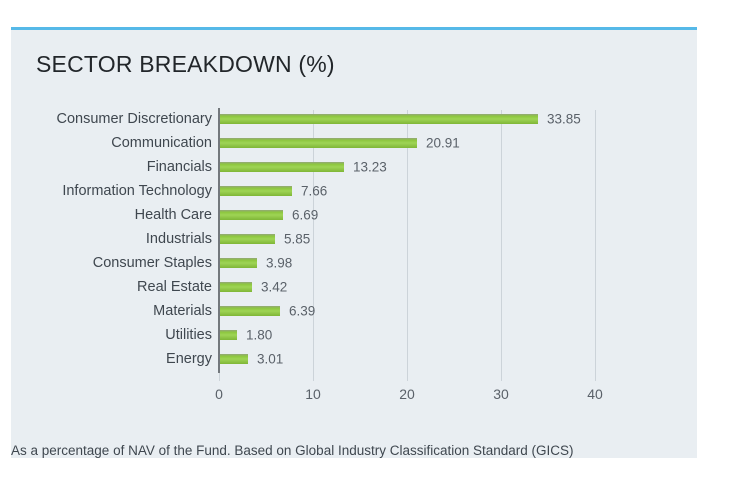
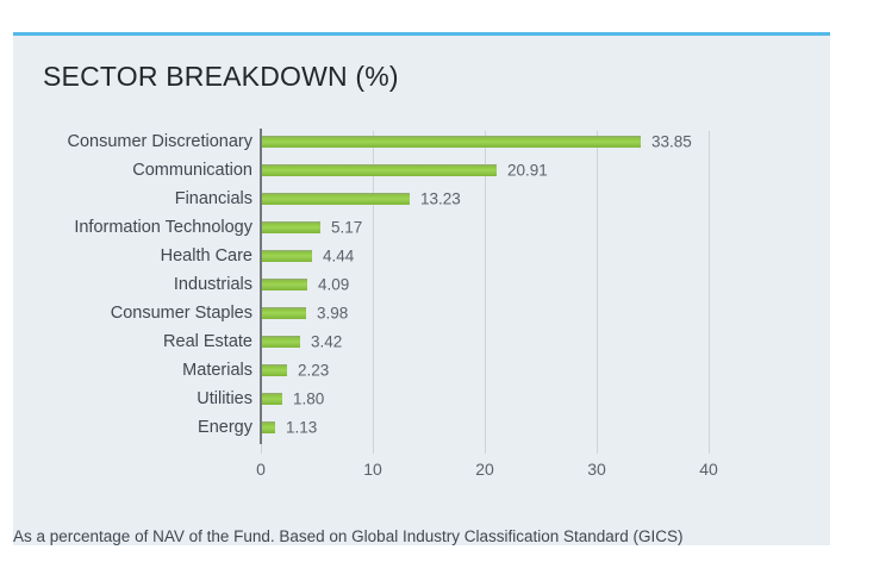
Information Technology: 7.66 -> 5.17
Health Care: 6.69 -> 4.44
Industrials: 5.85 -> 4.09
Materials: 6.39 -> 2.23
Energy: 3.01 -> 1.13
